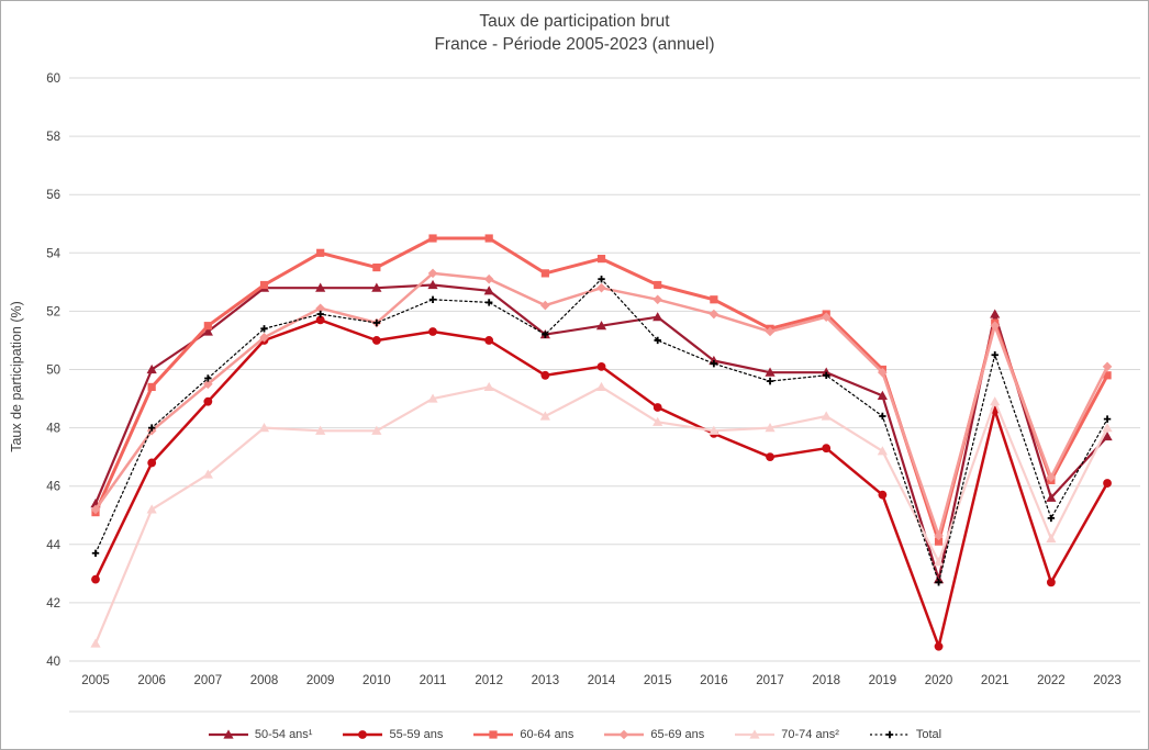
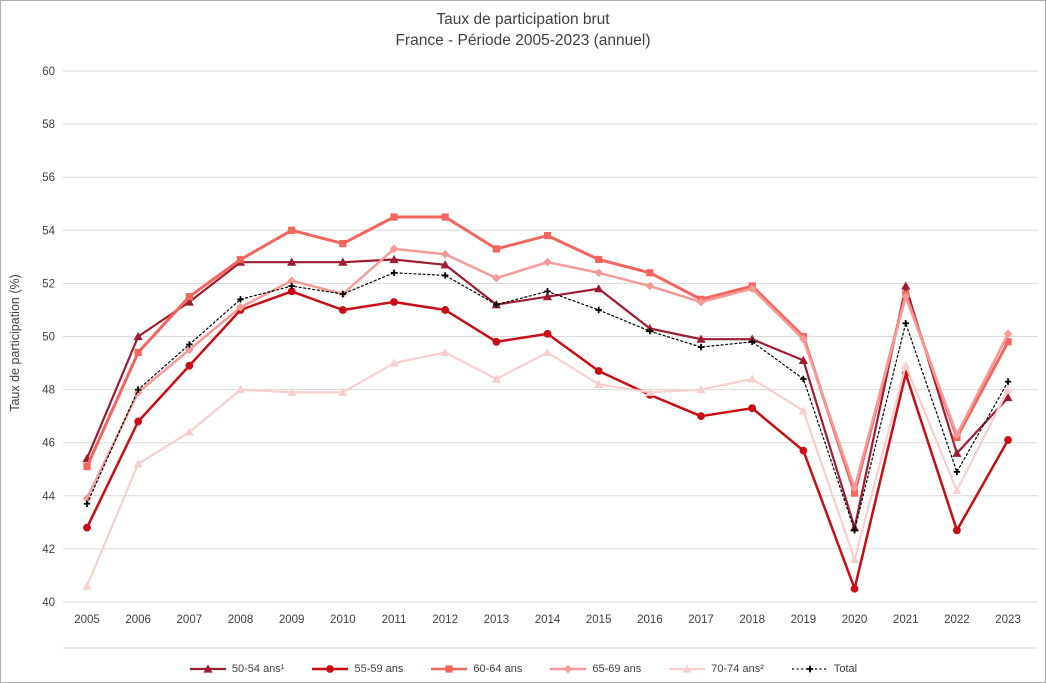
65-69 ans/2005: 45.2 -> 43.9
Total/2014: 53.1 -> 51.7
70-74 ans²/2020: 43.4 -> 41.6
